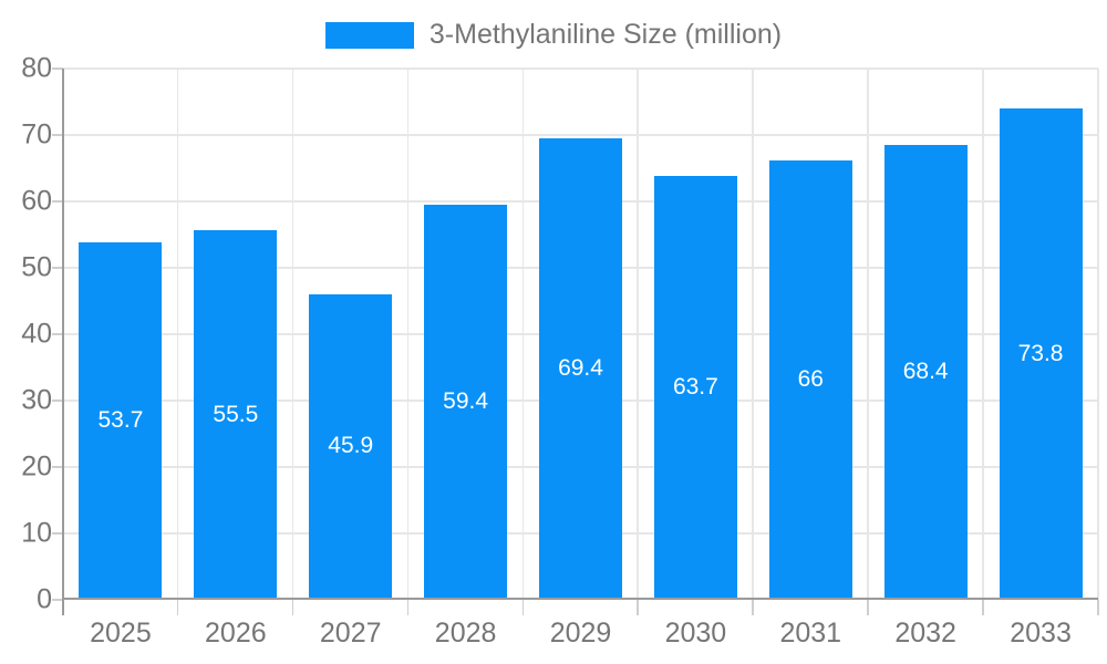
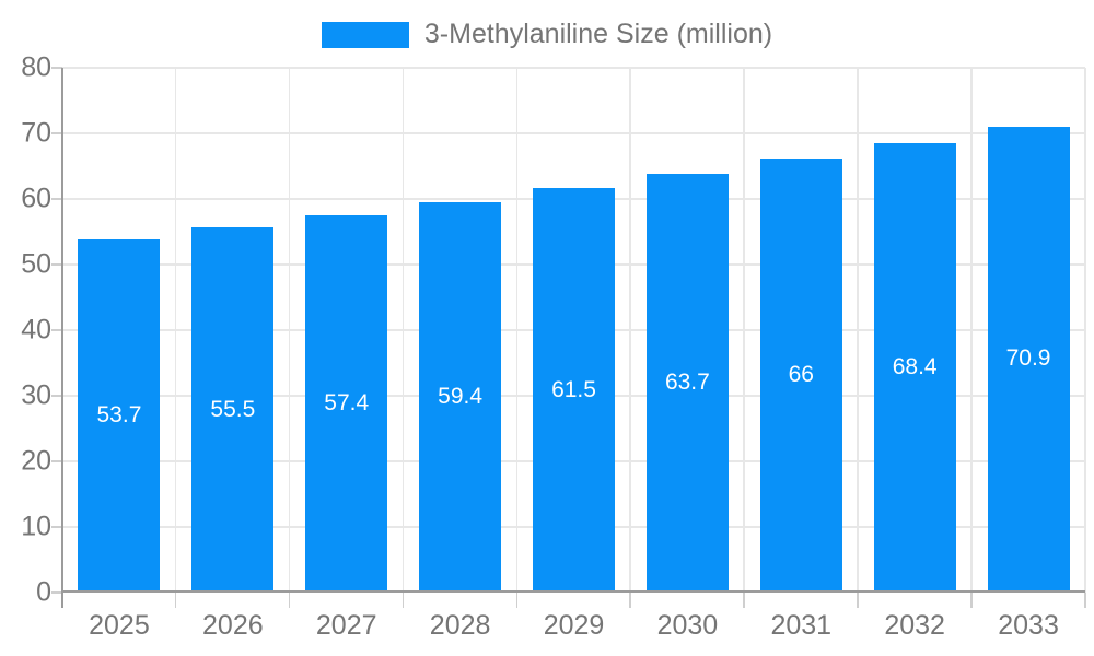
2027: 45.9 -> 57.4
2029: 69.4 -> 61.5
2033: 73.8 -> 70.9
